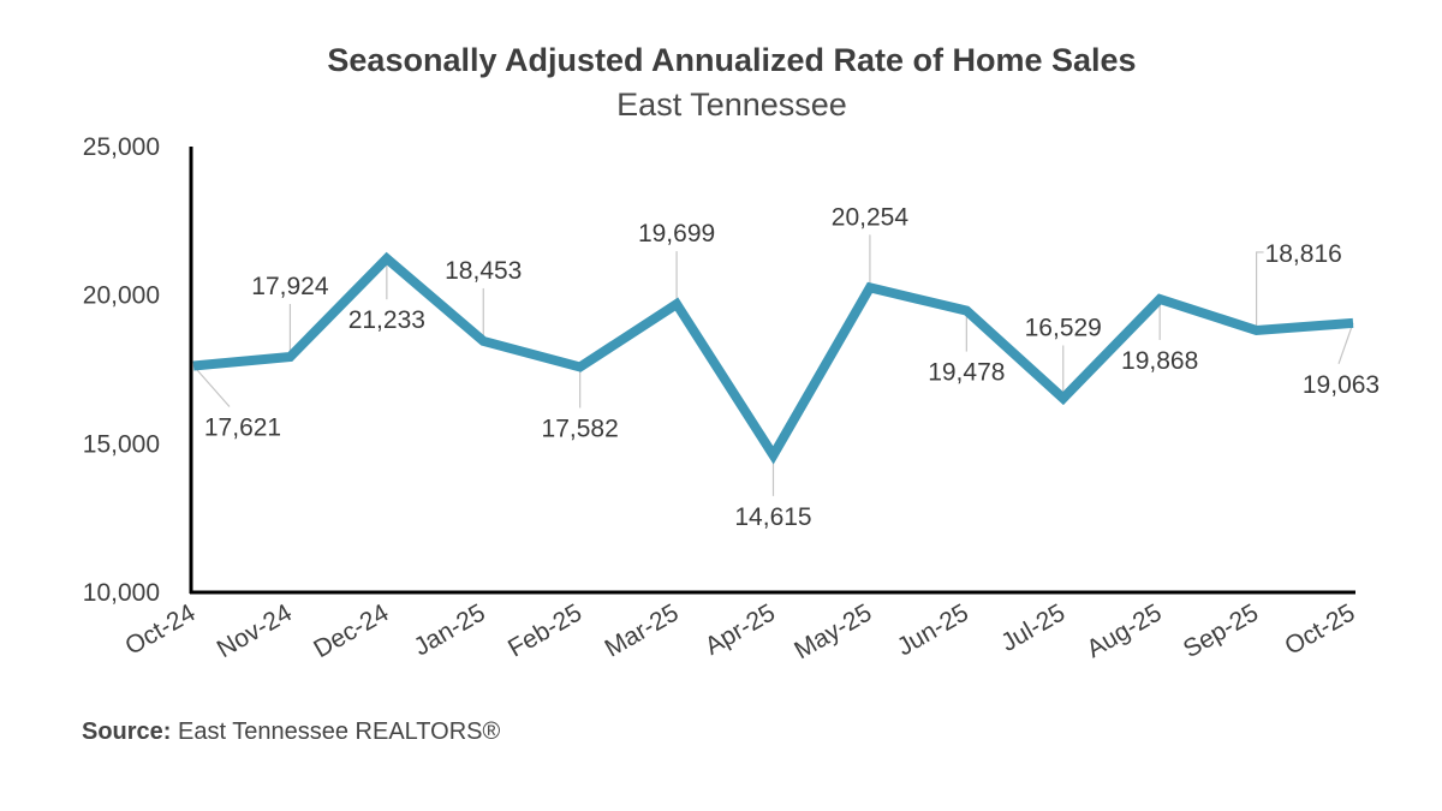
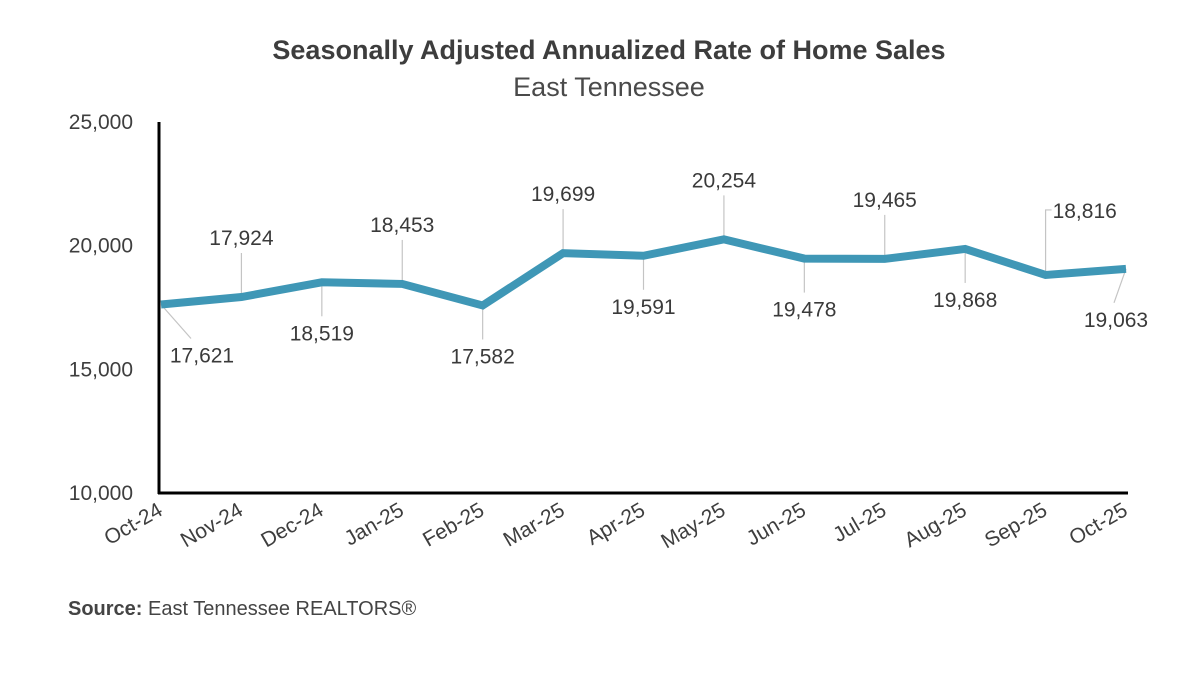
Dec-24: 21,233 -> 18,519
Apr-25: 14,615 -> 19,591
Jul-25: 16,529 -> 19,465
